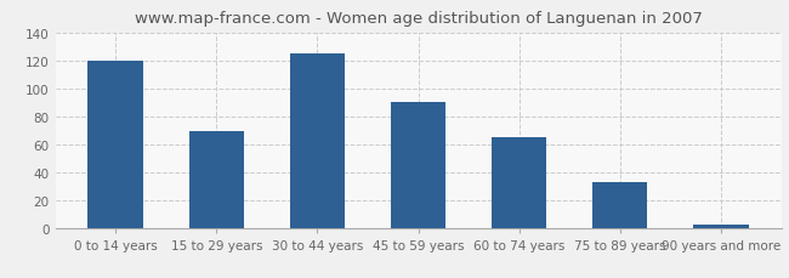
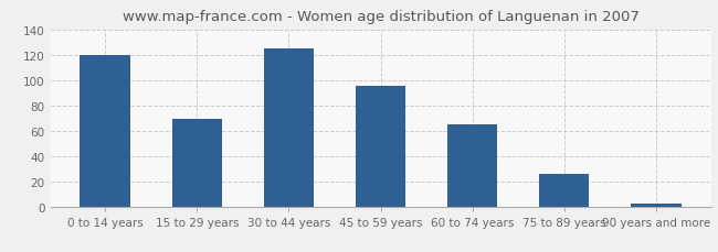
45 to 59 years: 90 -> 95
75 to 89 years: 33 -> 26
